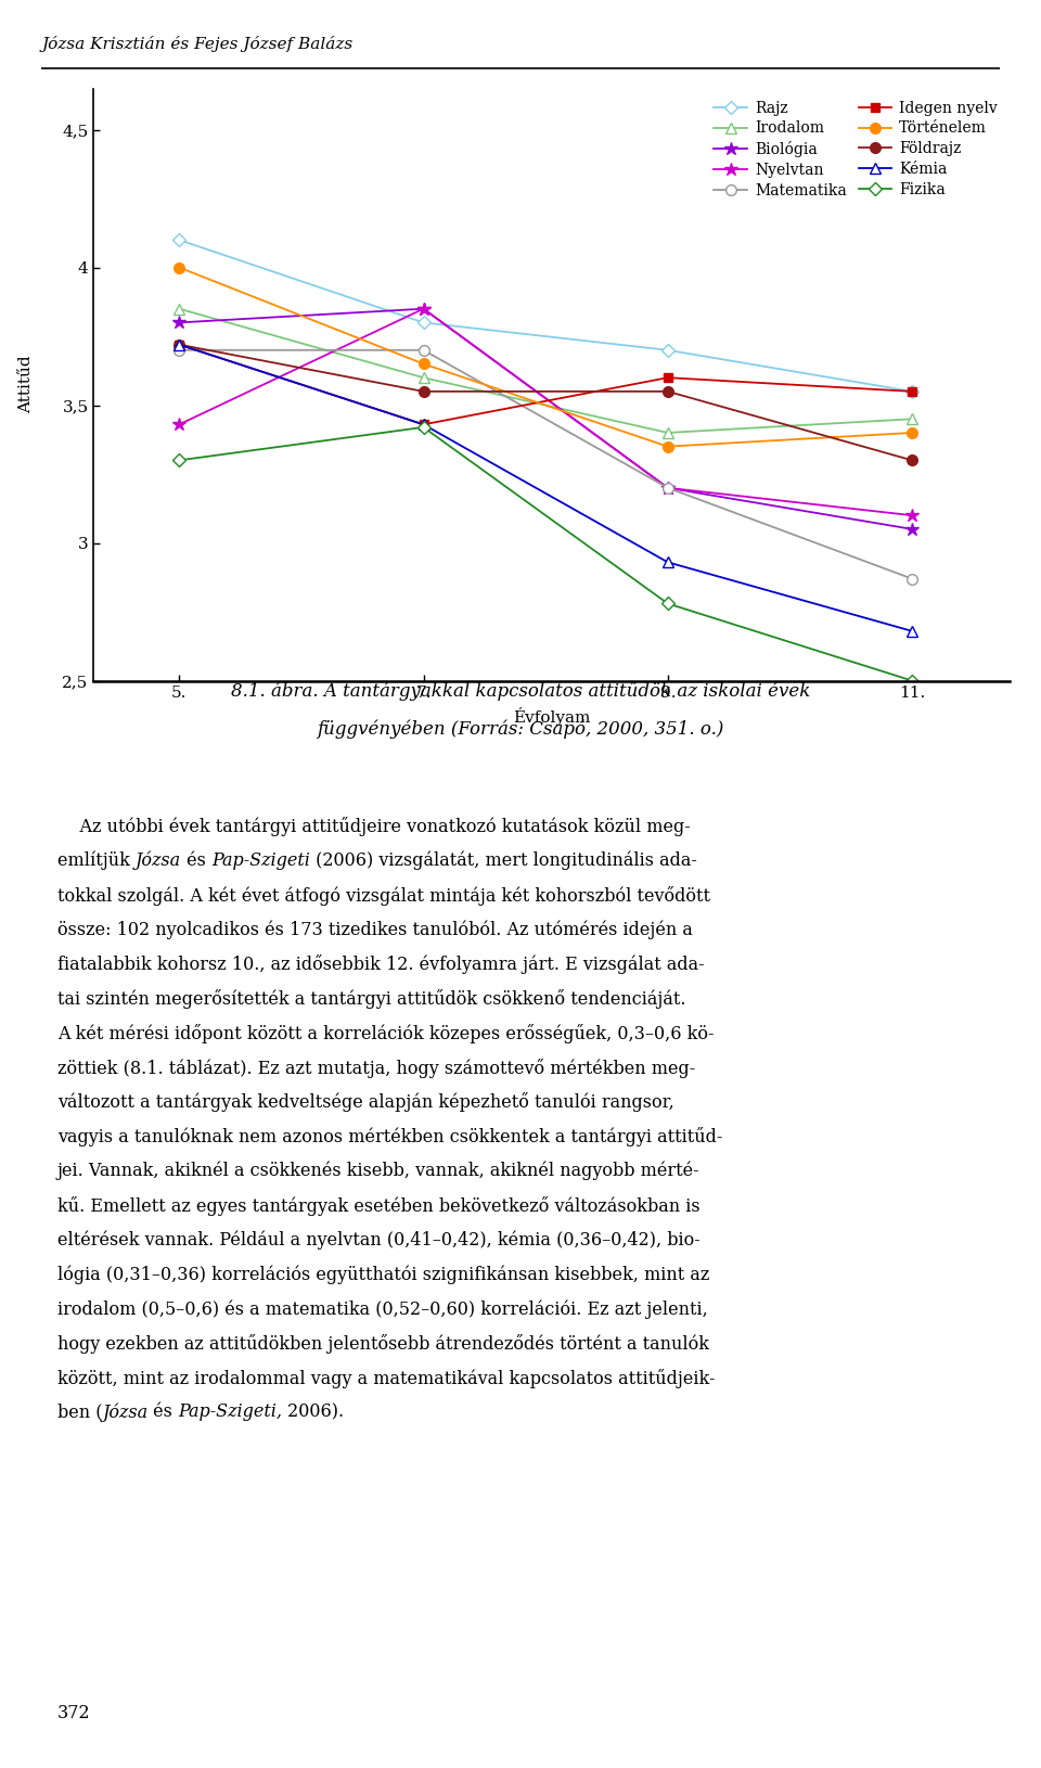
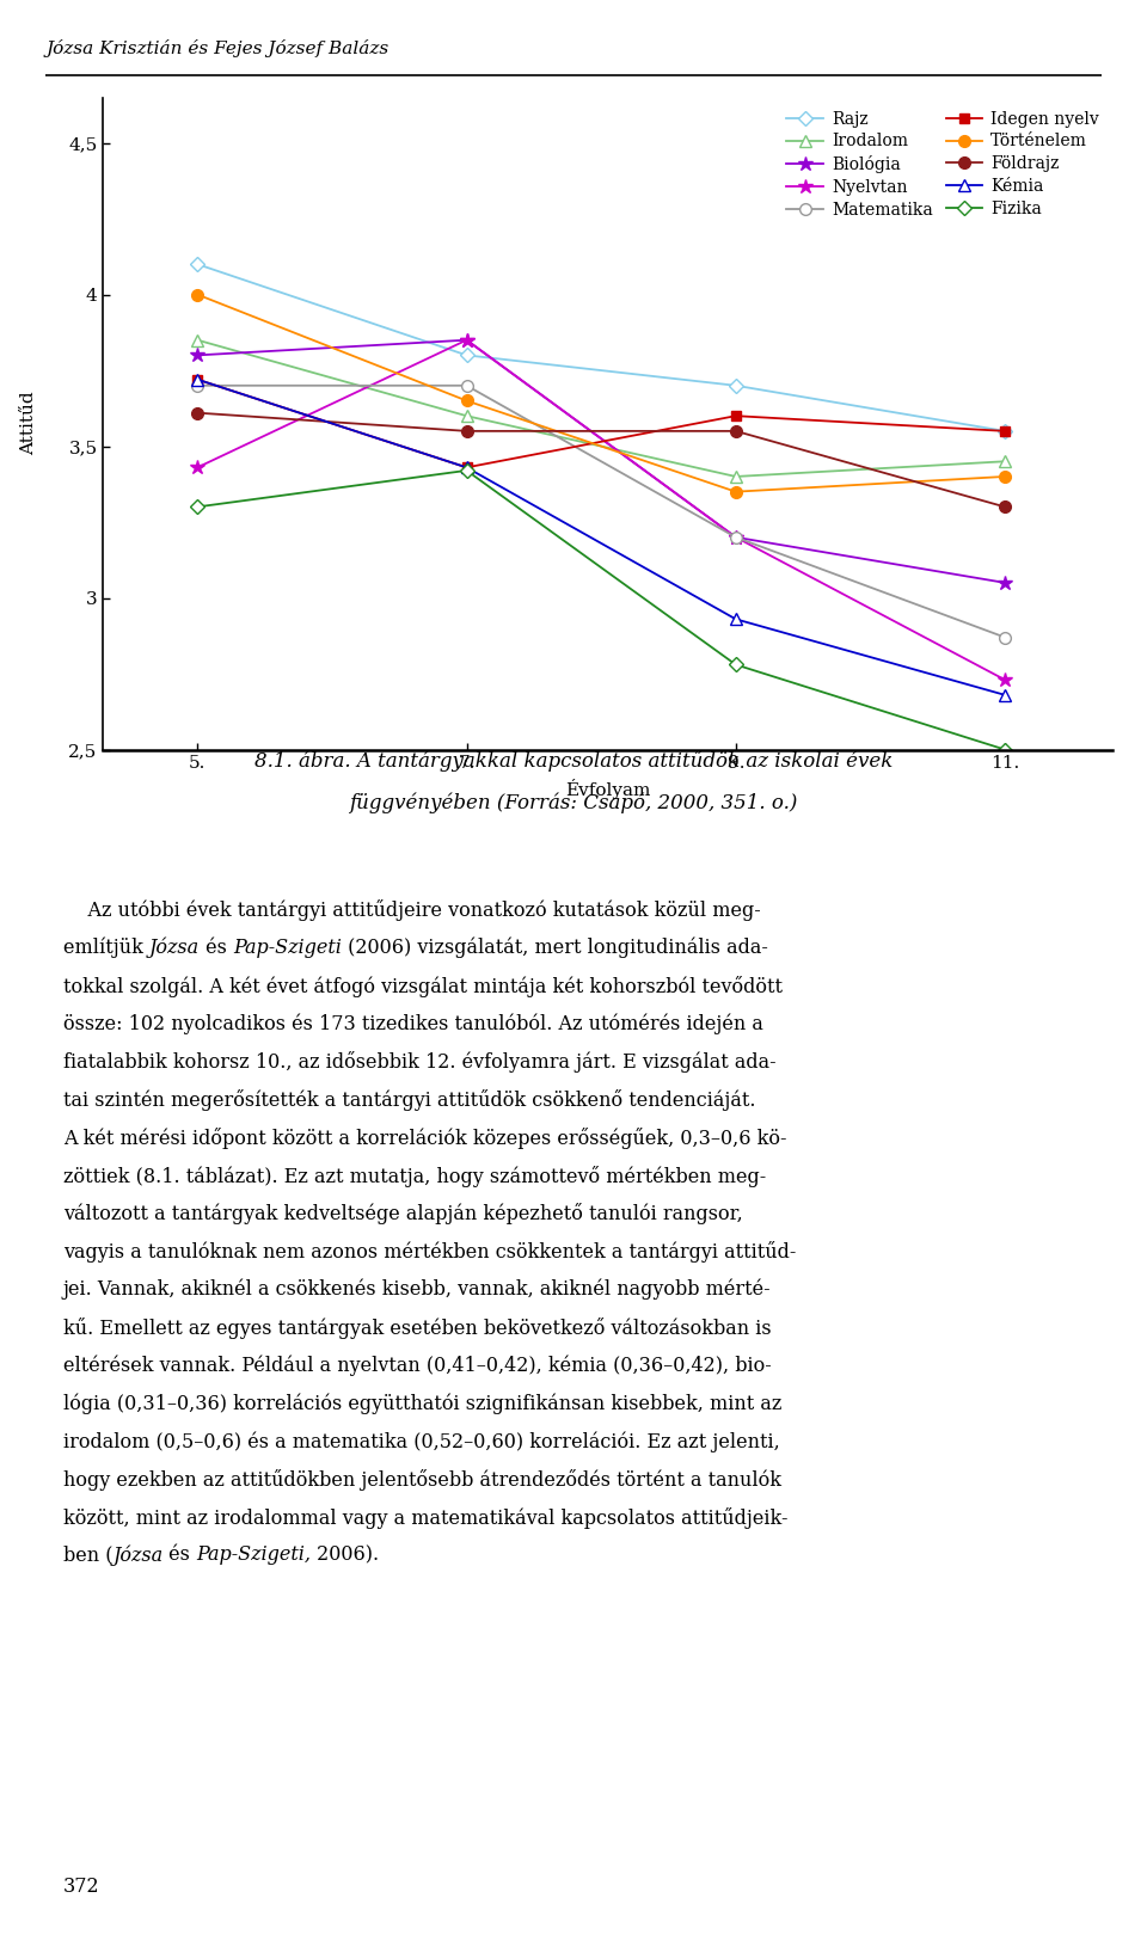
Földrajz/5.: 3,72 -> 3,61
Nyelvtan/11.: 3,10 -> 2,73
